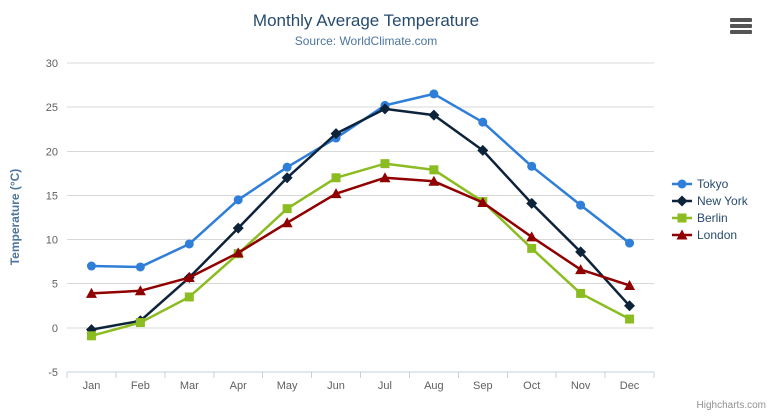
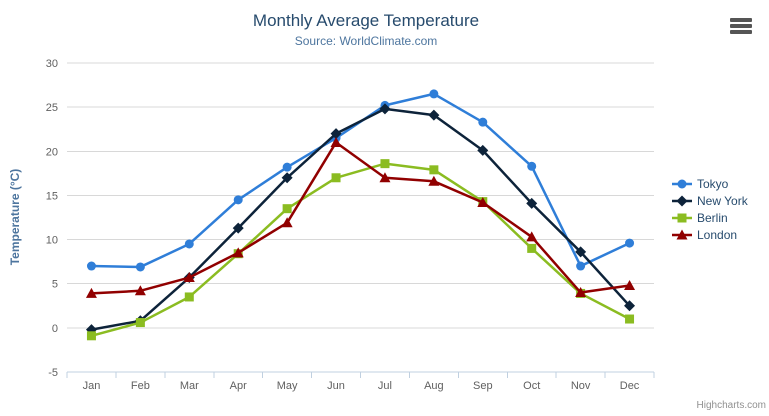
London/Jun: 15 -> 21
Tokyo/Nov: 14 -> 7
London/Nov: 7 -> 4
